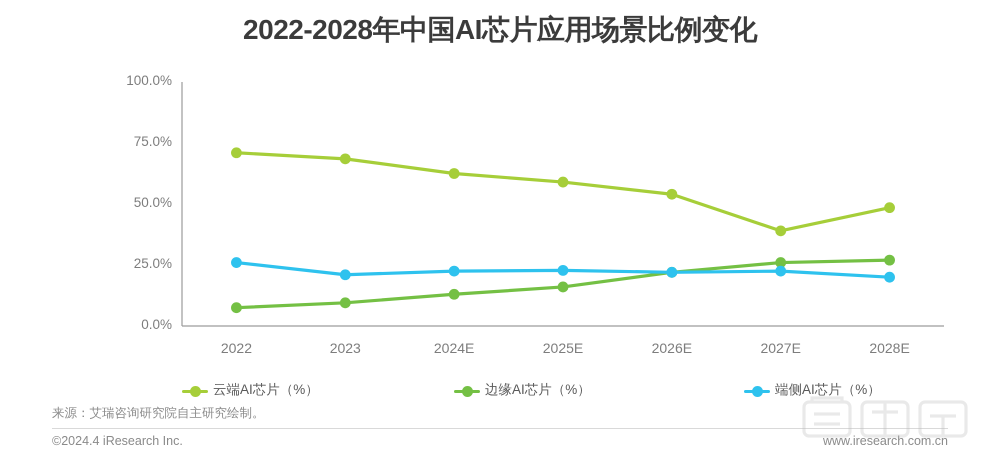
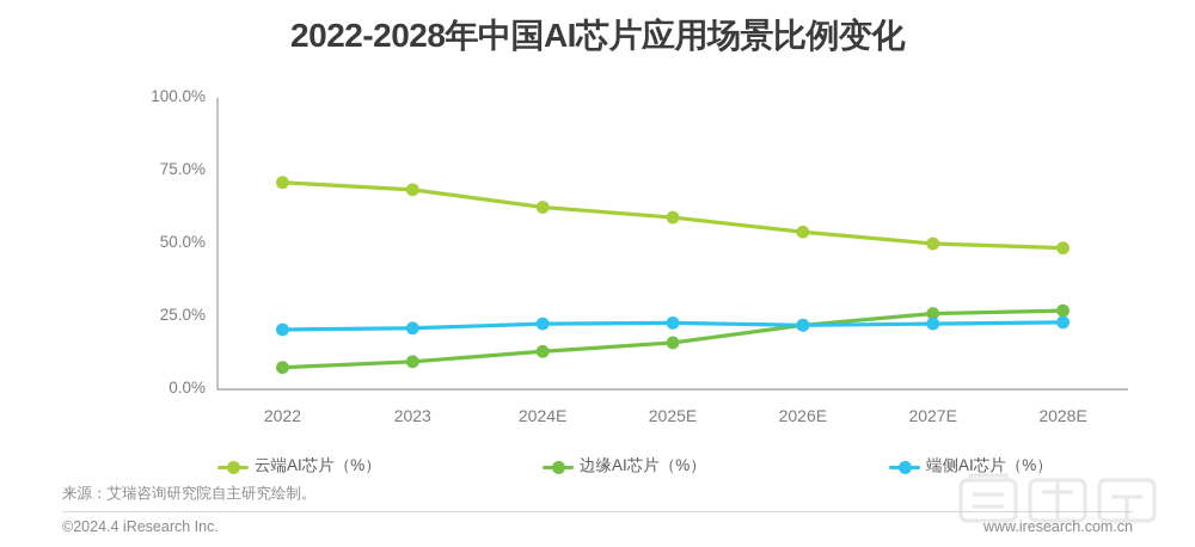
端侧AI芯片（%）/2022: 26% -> 20%
云端AI芯片（%）/2027E: 39% -> 50%
端侧AI芯片（%）/2028E: 20% -> 23%
